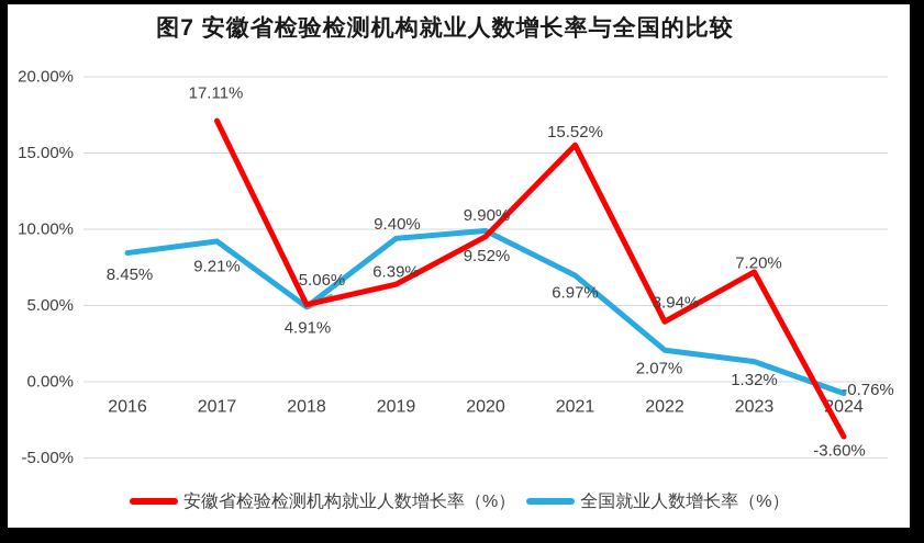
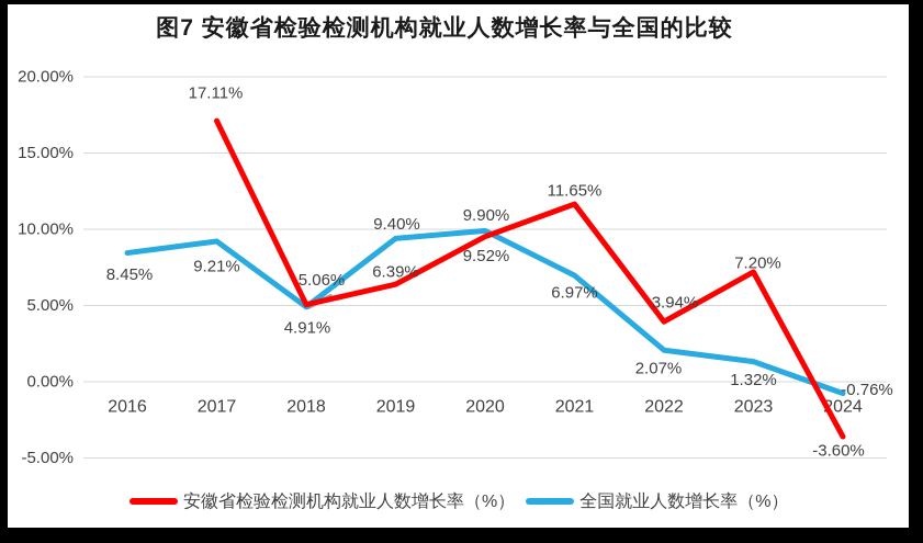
安徽省检验检测机构就业人数增长率（%）/2021: 15.52% -> 11.65%
